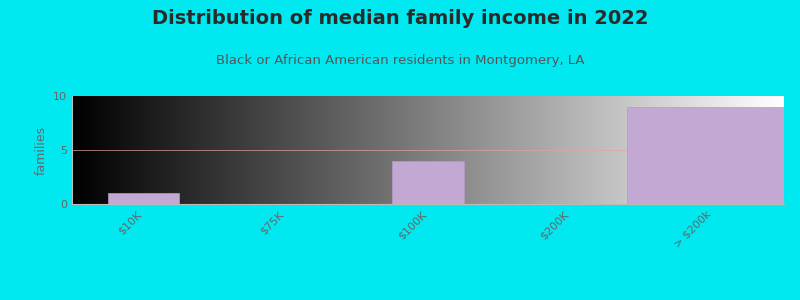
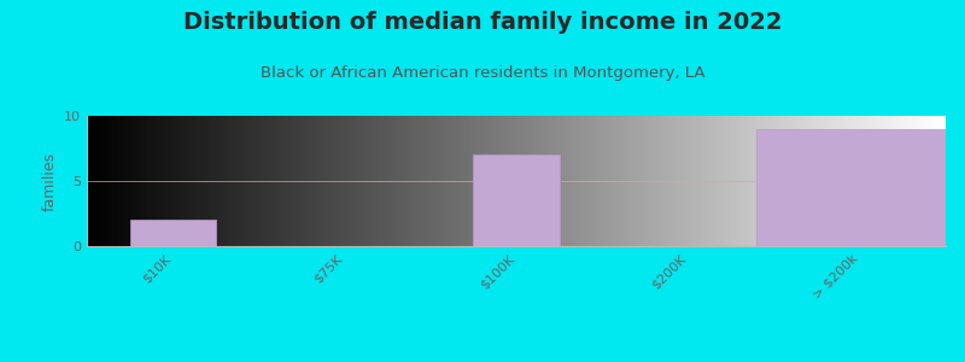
$10K: 1 -> 2
$100K: 4 -> 7
